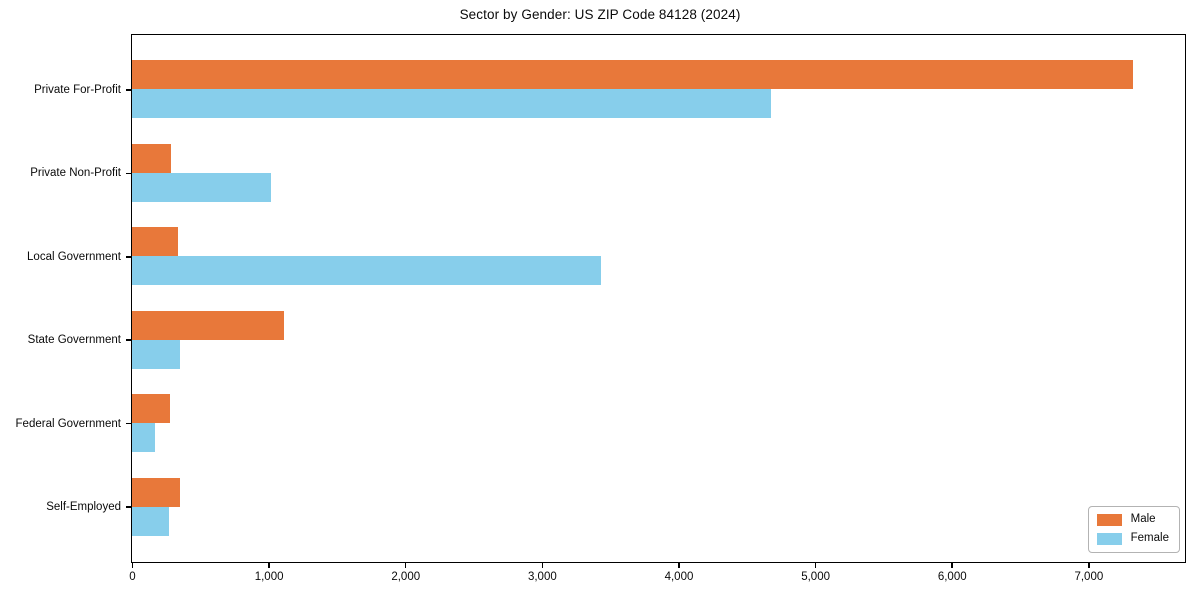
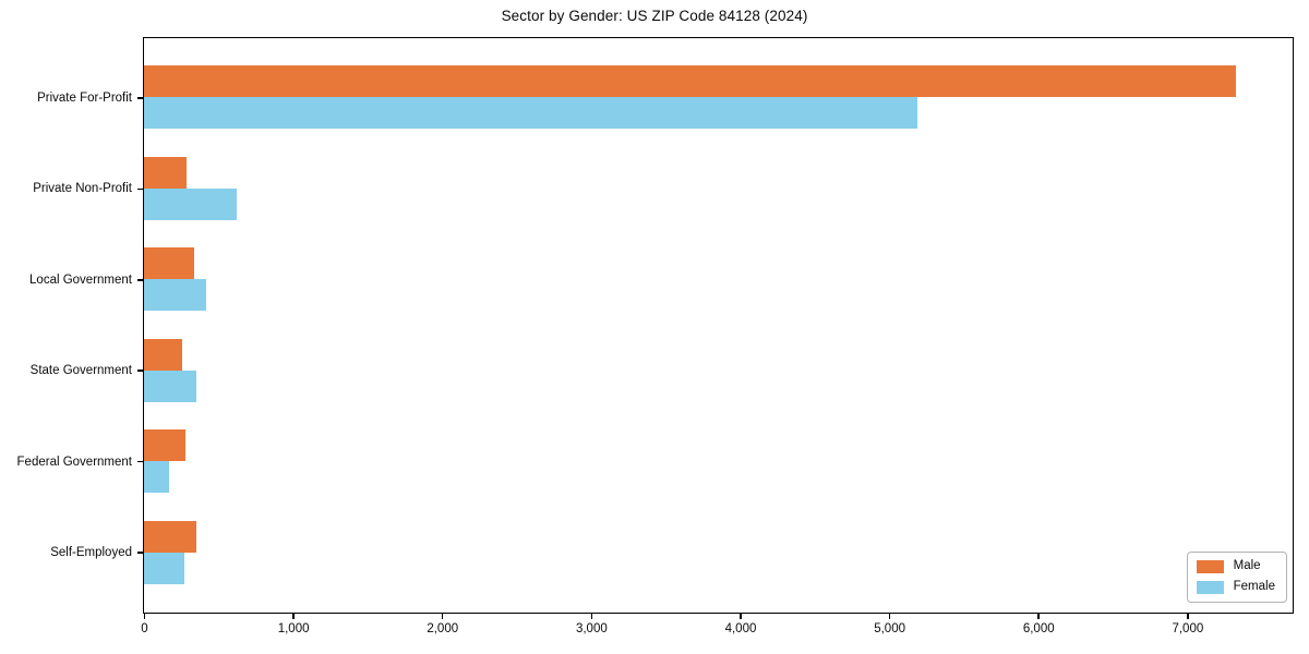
Female/Private For-Profit: 4680 -> 5190
Female/Private Non-Profit: 1020 -> 620
Female/Local Government: 3430 -> 420
Male/State Government: 1110 -> 260
